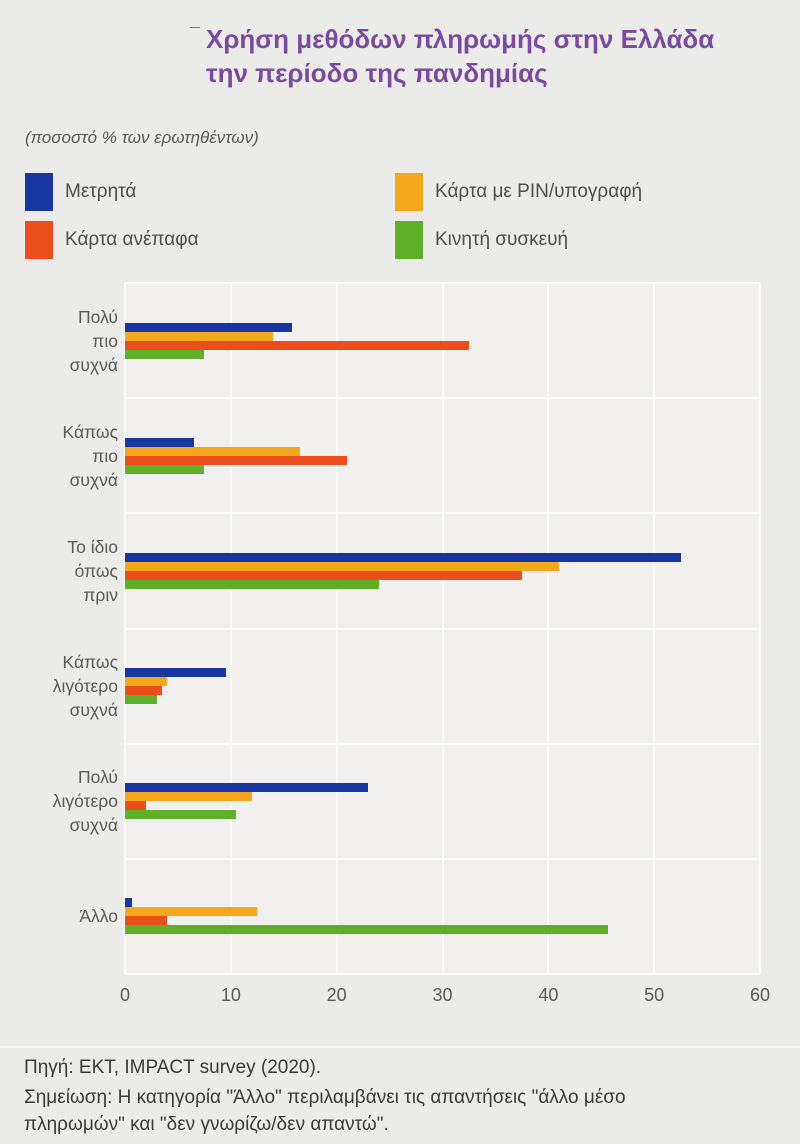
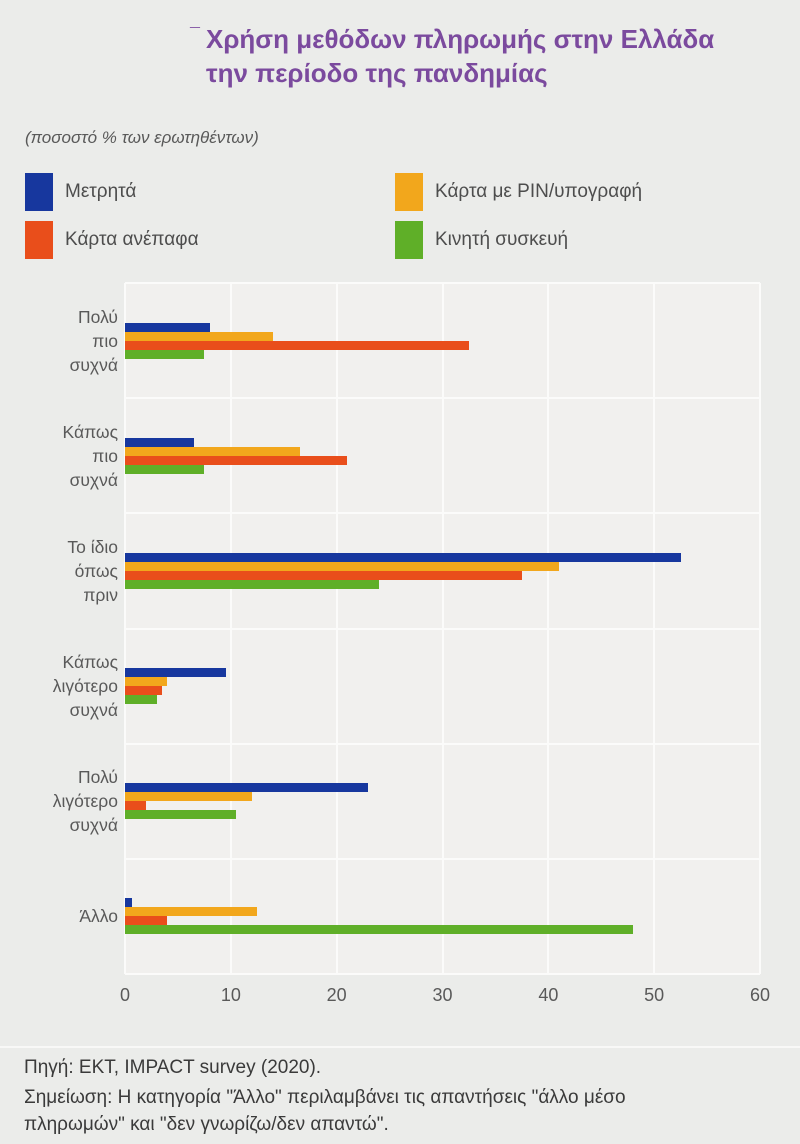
Μετρητά/Πολύ πιο συχνά: 15.8 -> 8.0
Κινητή συσκευή/Άλλο: 45.6 -> 48.0
